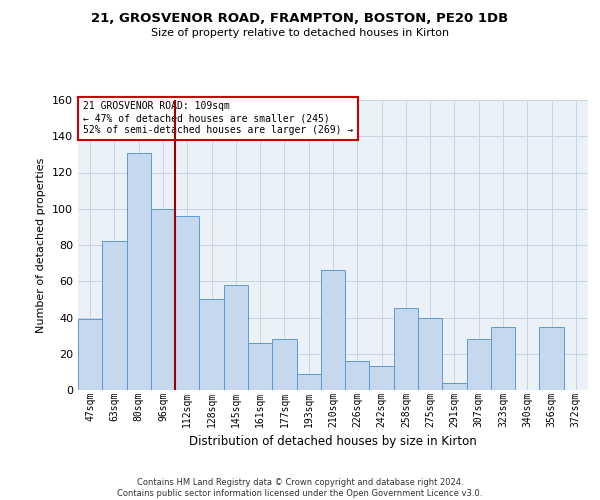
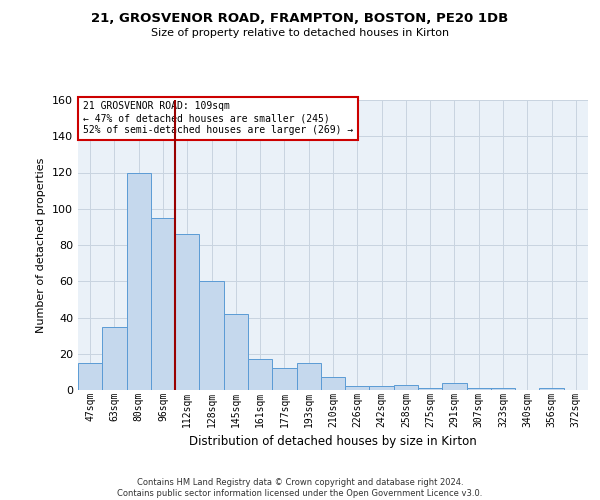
47sqm: 39 -> 15
63sqm: 82 -> 35
80sqm: 131 -> 120
96sqm: 100 -> 95
112sqm: 96 -> 86
128sqm: 50 -> 60
145sqm: 58 -> 42
161sqm: 26 -> 17
177sqm: 28 -> 12
193sqm: 9 -> 15
210sqm: 66 -> 7
226sqm: 16 -> 2
242sqm: 13 -> 2
258sqm: 45 -> 3
275sqm: 40 -> 1
307sqm: 28 -> 1
323sqm: 35 -> 1
356sqm: 35 -> 1
